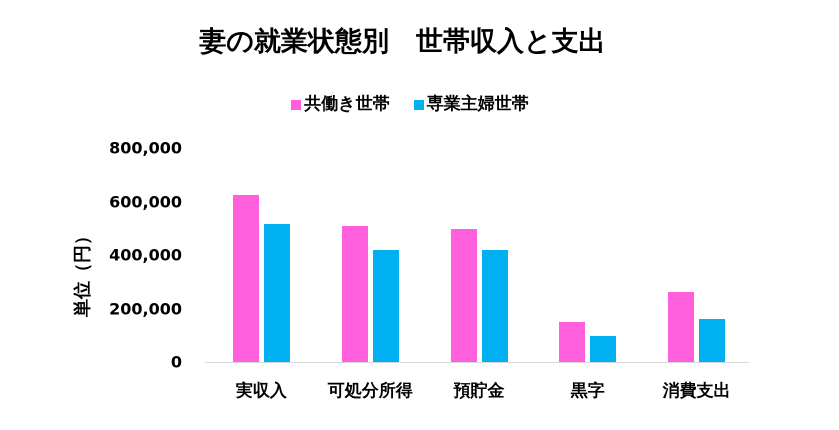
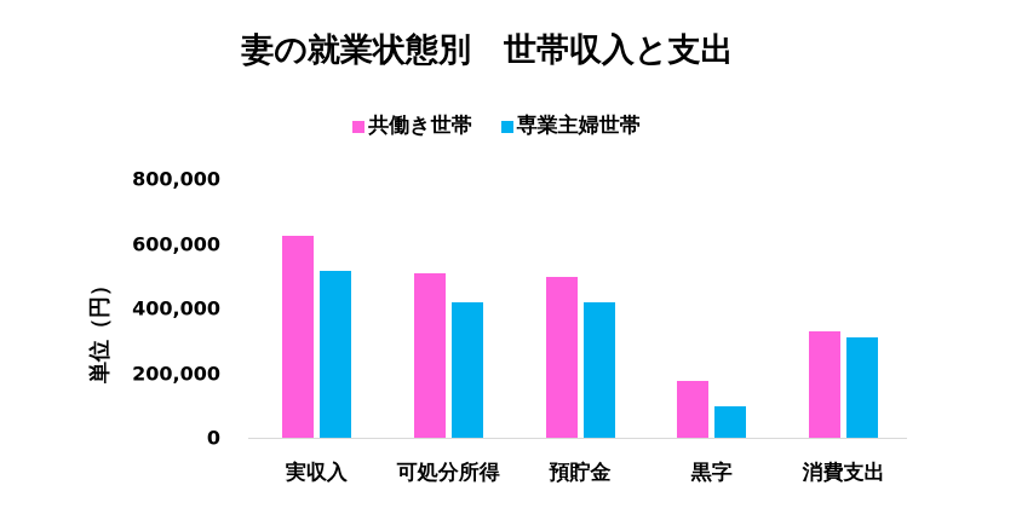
共働き世帯/黒字: 150000 -> 180000
共働き世帯/消費支出: 260000 -> 330000
専業主婦世帯/消費支出: 160000 -> 310000
